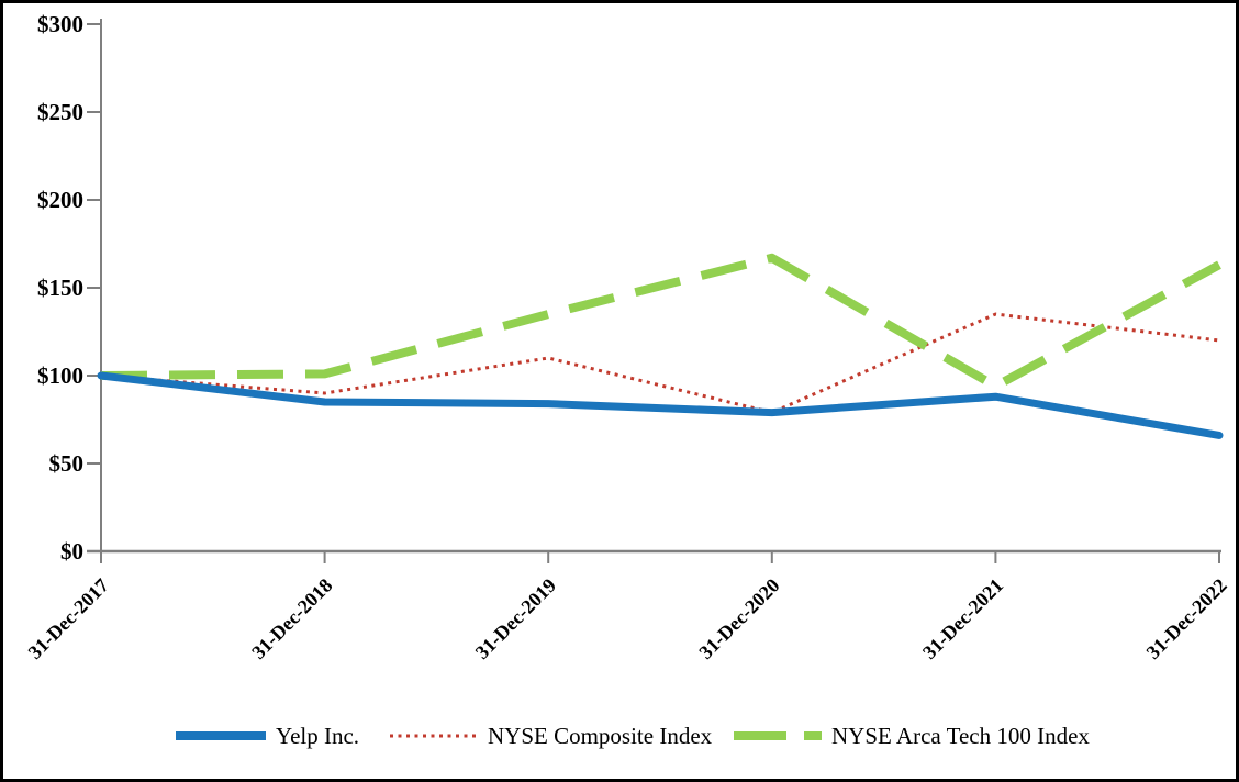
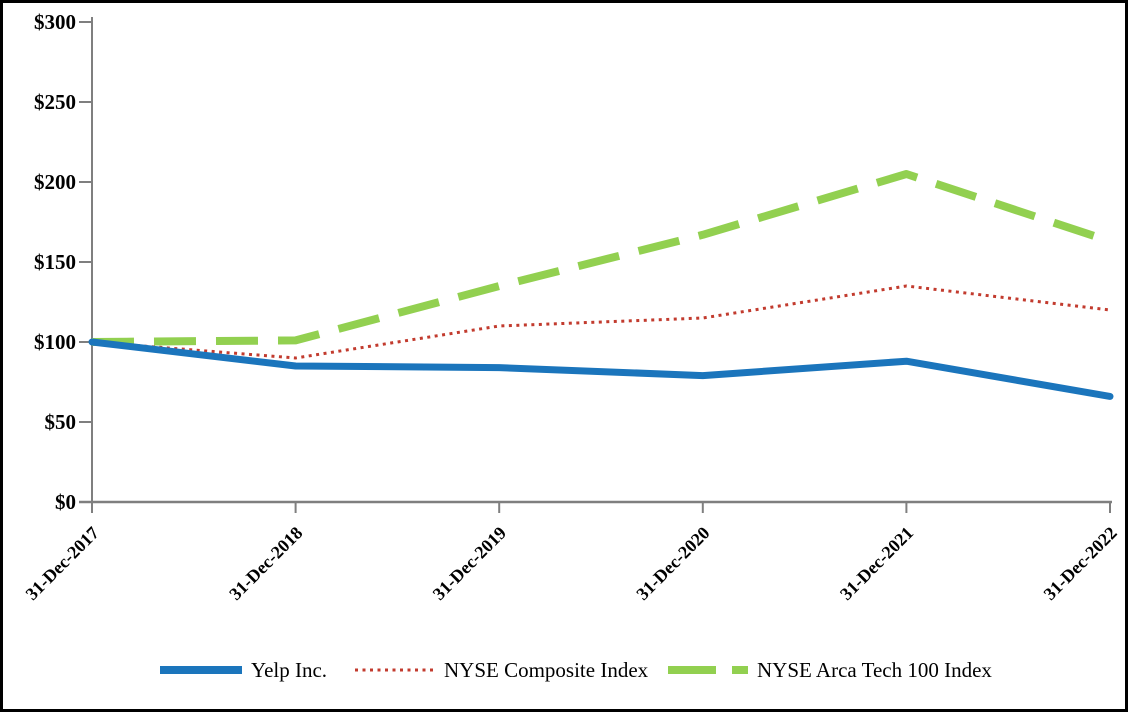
NYSE Composite Index/31-Dec-2020: $79 -> $115
NYSE Arca Tech 100 Index/31-Dec-2021: $94 -> $205
